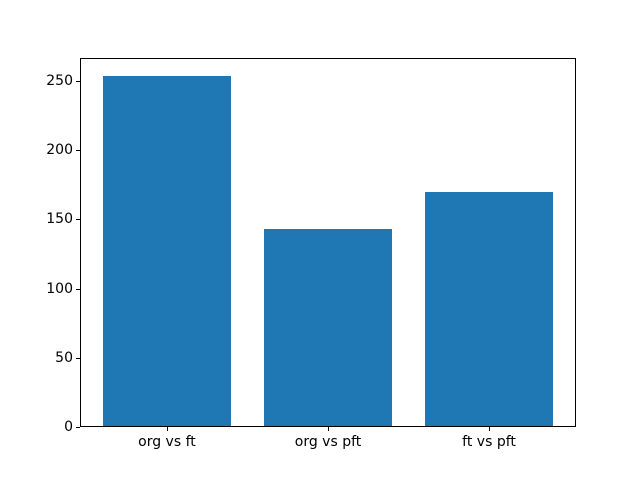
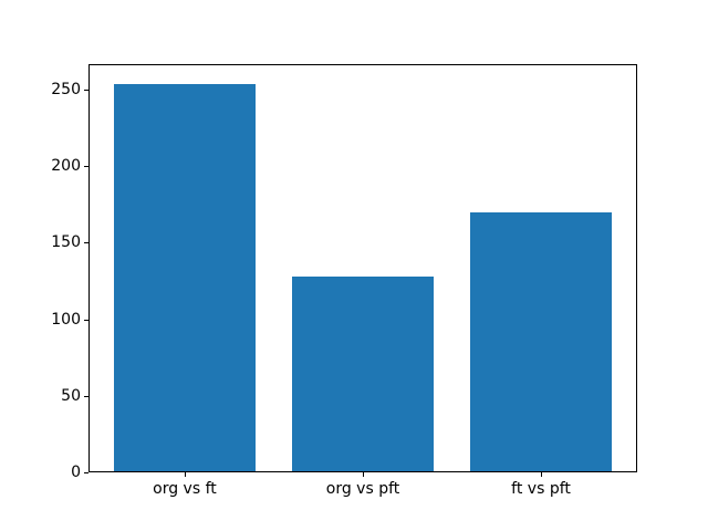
org vs pft: 143 -> 128
